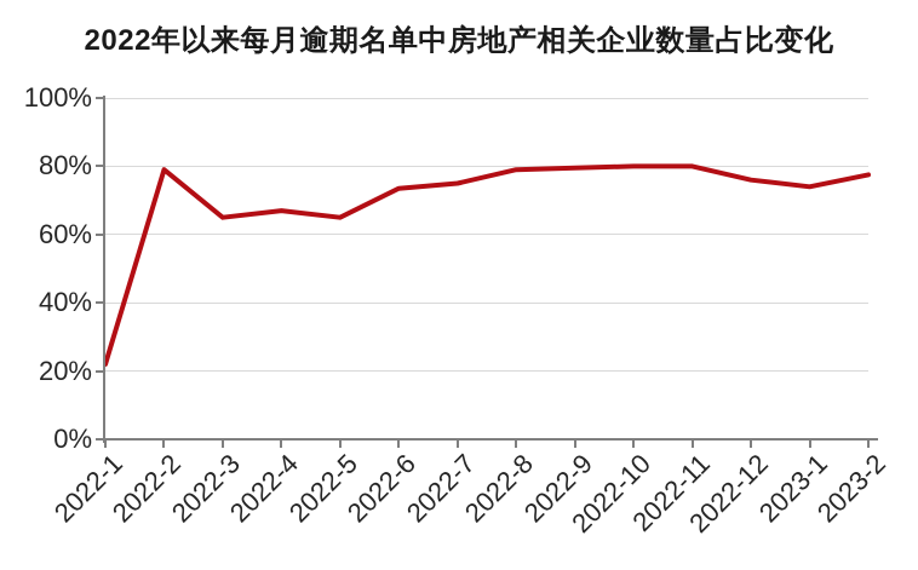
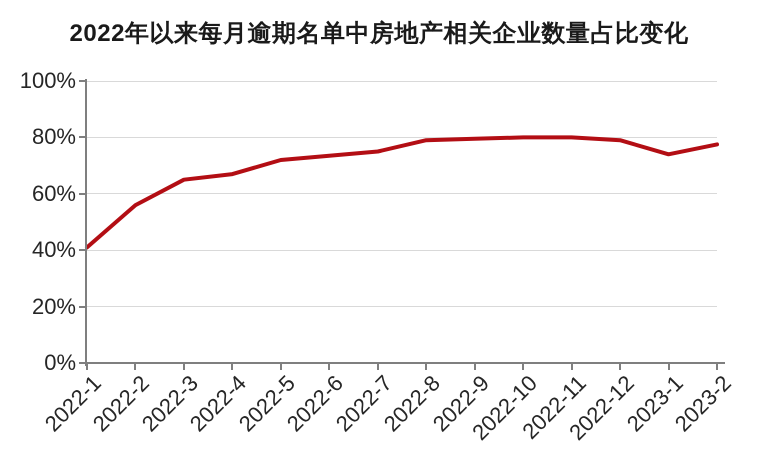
2022-1: 22% -> 41%
2022-2: 79% -> 56%
2022-5: 65% -> 72%
2022-12: 76% -> 79%
